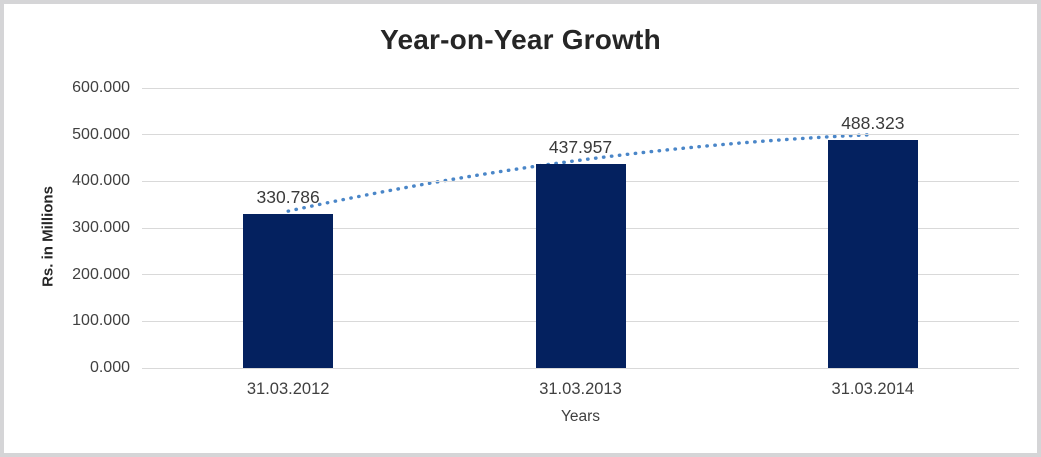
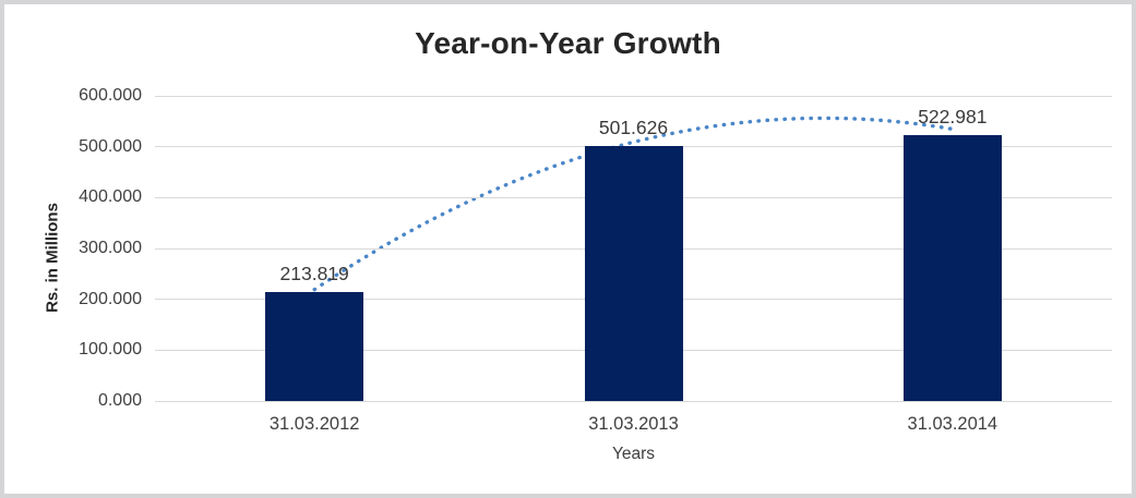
31.03.2012: 330.786 -> 213.819
31.03.2013: 437.957 -> 501.626
31.03.2014: 488.323 -> 522.981
